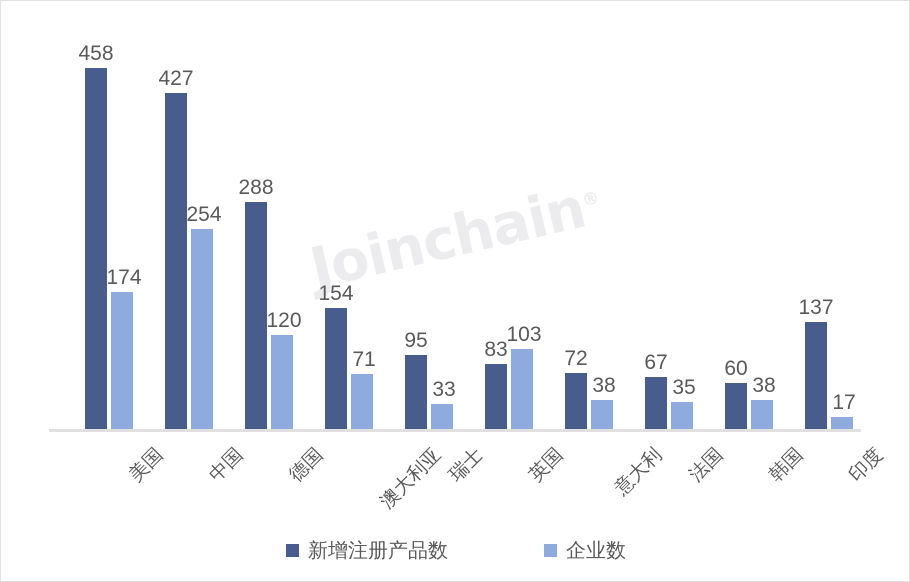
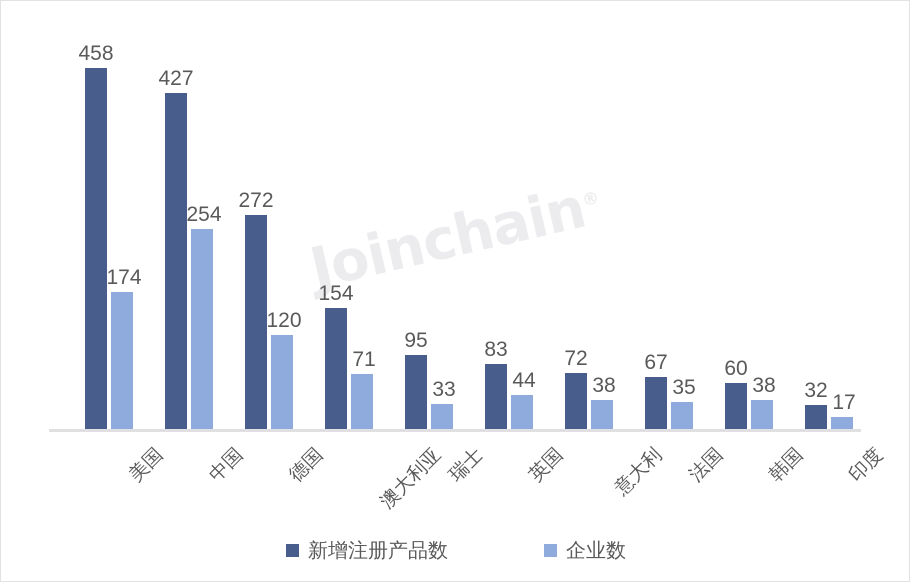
新增注册产品数/德国: 288 -> 272
企业数/英国: 103 -> 44
新增注册产品数/印度: 137 -> 32
